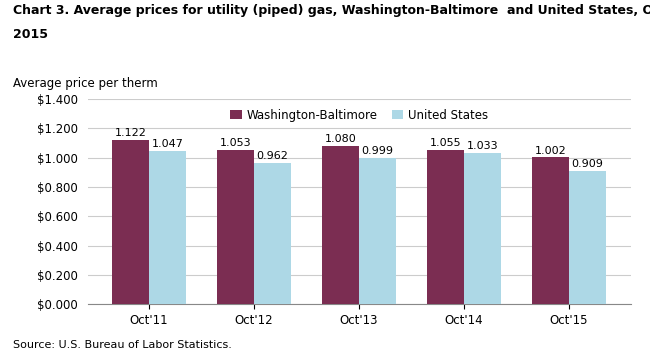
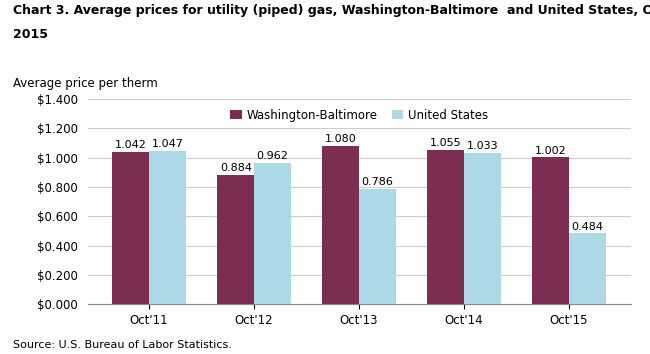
Washington-Baltimore/Oct'11: 1.122 -> 1.042
Washington-Baltimore/Oct'12: 1.053 -> 0.884
United States/Oct'13: 0.999 -> 0.786
United States/Oct'15: 0.909 -> 0.484
